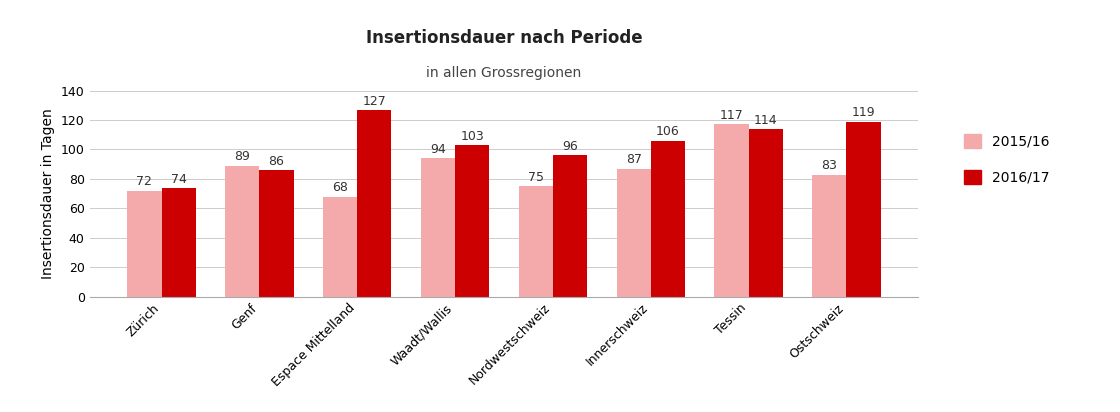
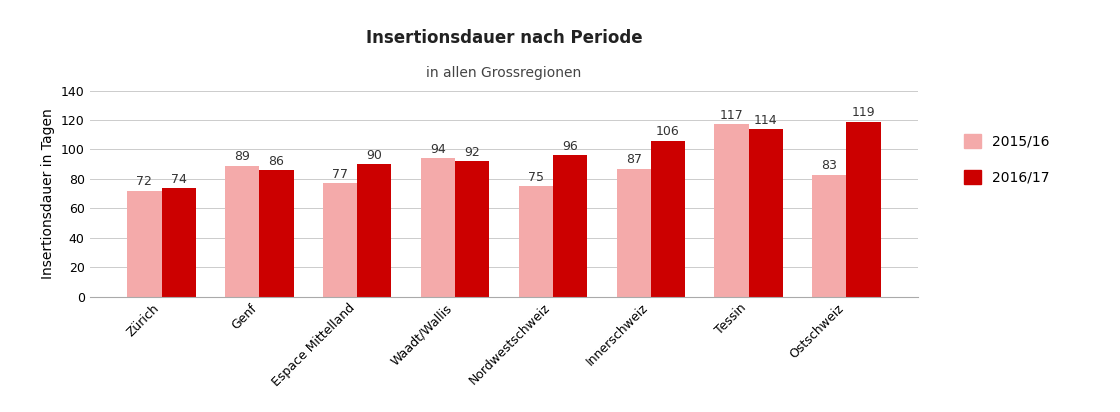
2015/16/Espace Mittelland: 68 -> 77
2016/17/Espace Mittelland: 127 -> 90
2016/17/Waadt/Wallis: 103 -> 92
